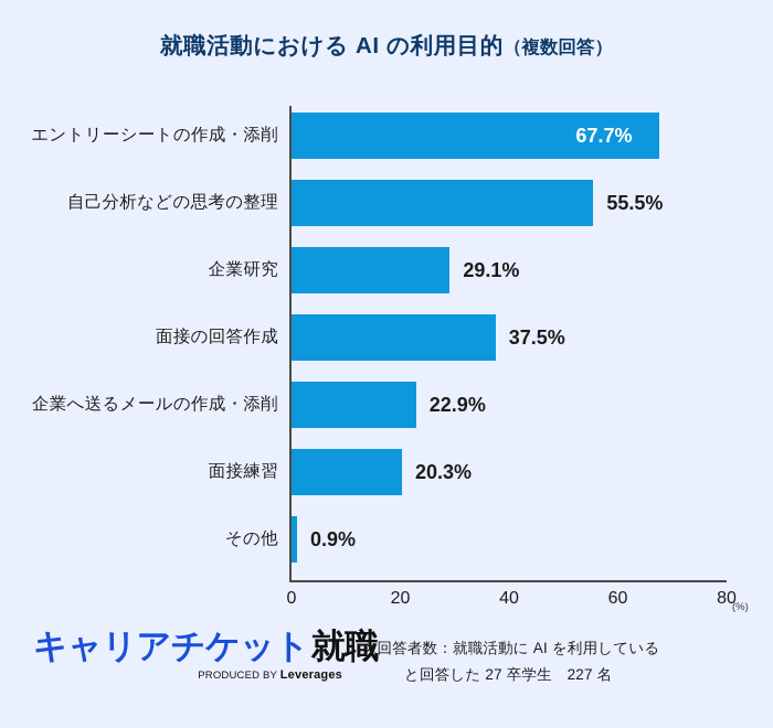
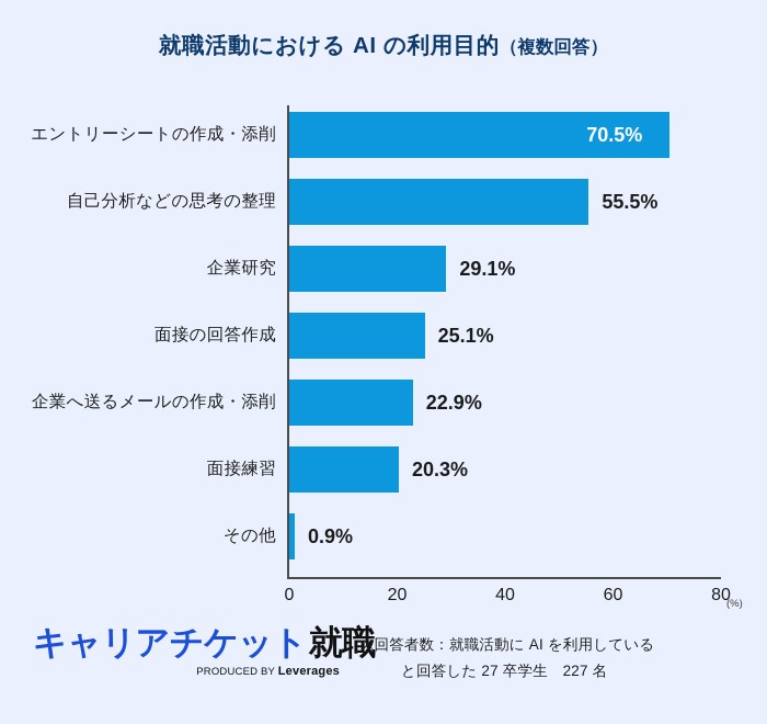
エントリーシートの作成・添削: 67.7% -> 70.5%
面接の回答作成: 37.5% -> 25.1%
